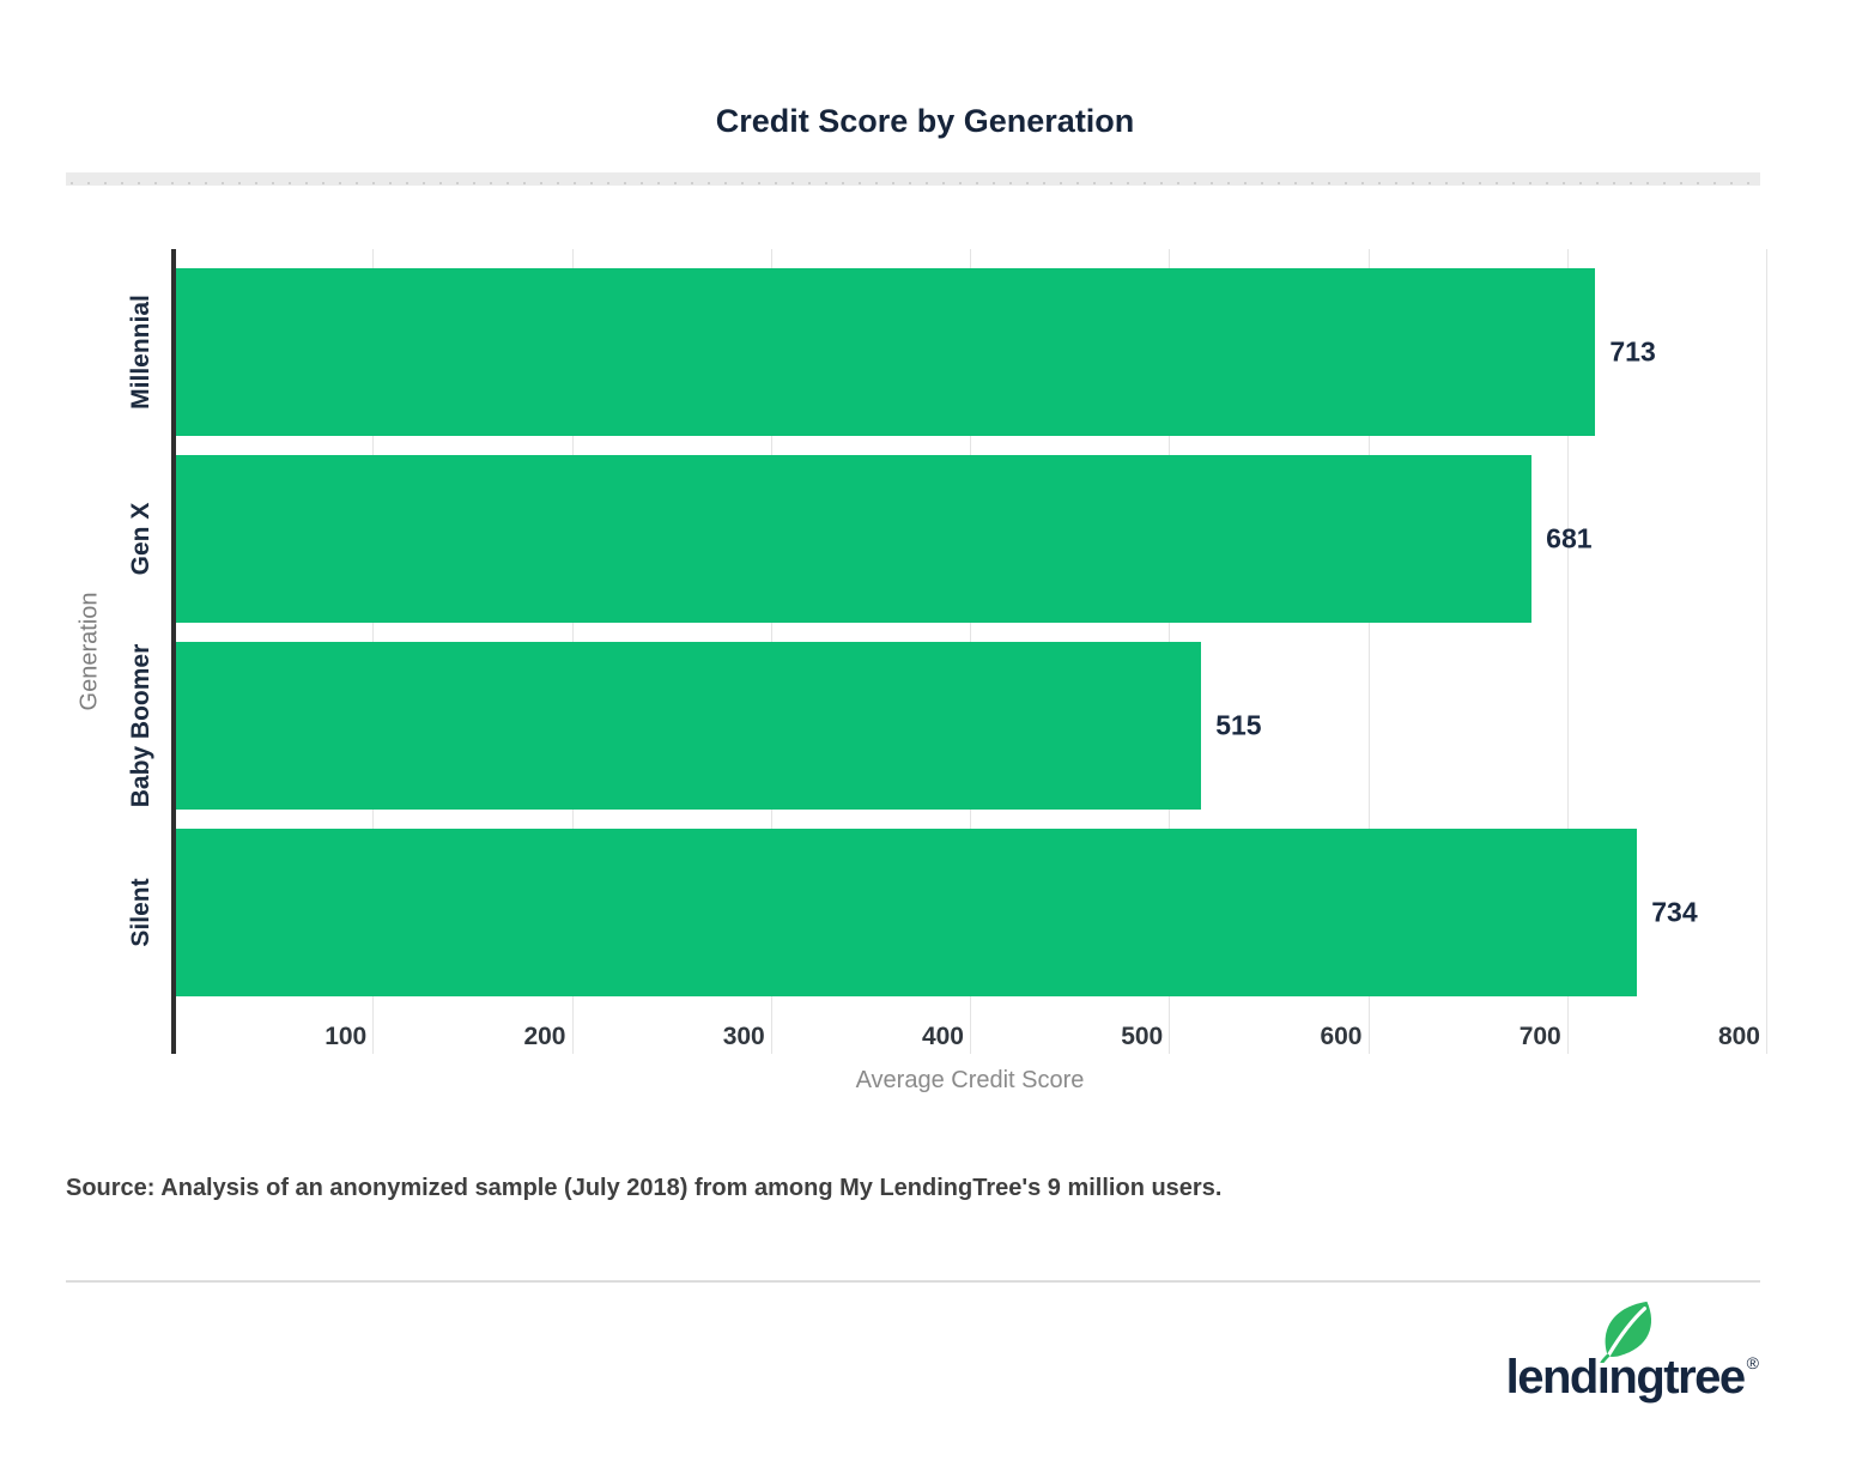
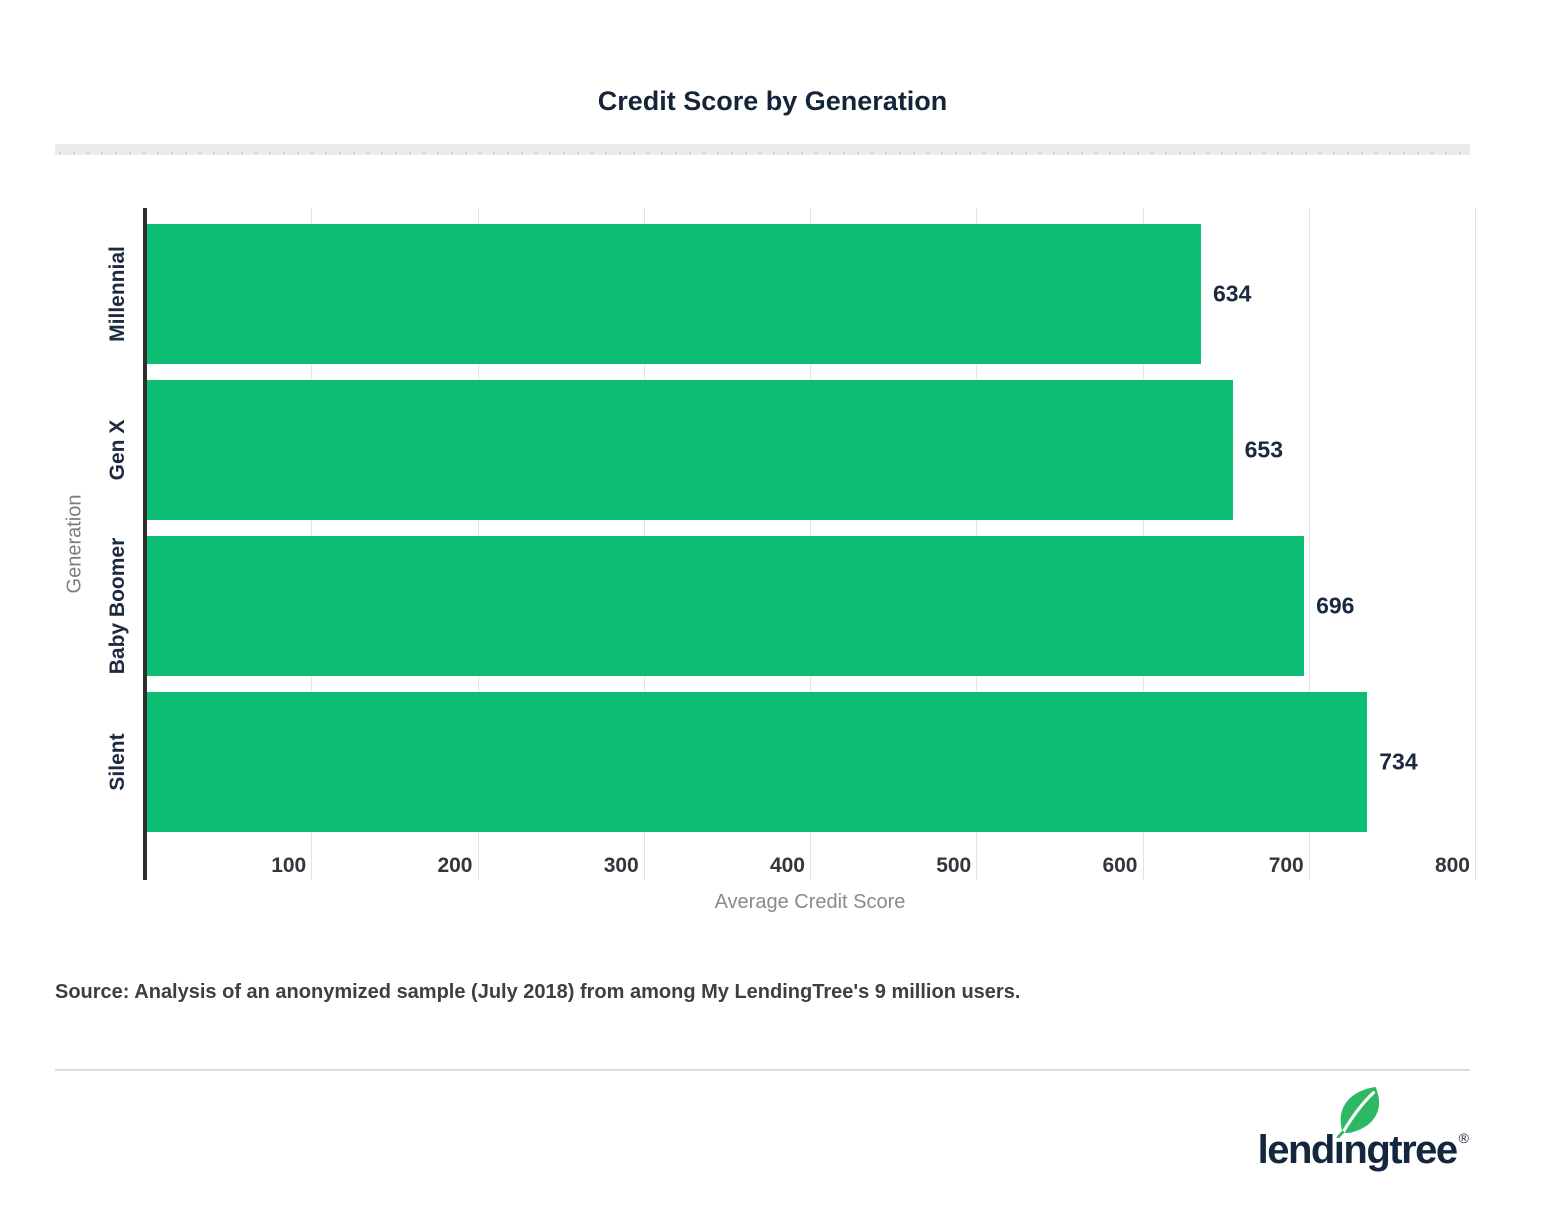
Millennial: 713 -> 634
Gen X: 681 -> 653
Baby Boomer: 515 -> 696
